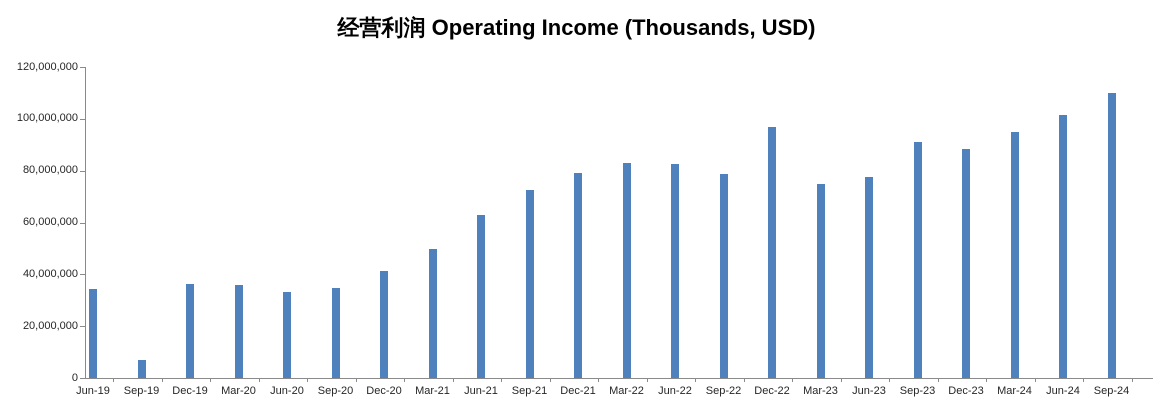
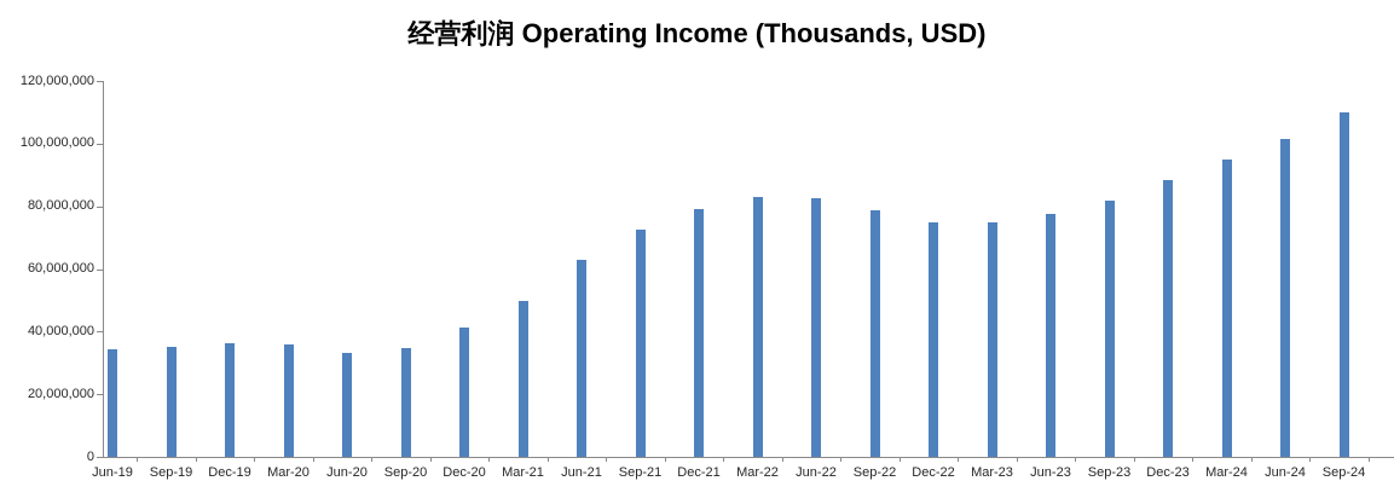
Sep-19: 7000000 -> 35000000
Dec-22: 97000000 -> 75000000
Sep-23: 91000000 -> 82000000
